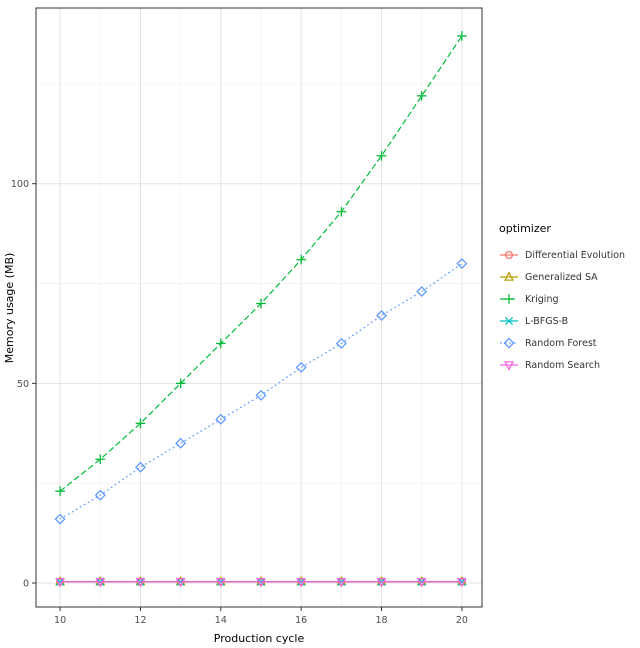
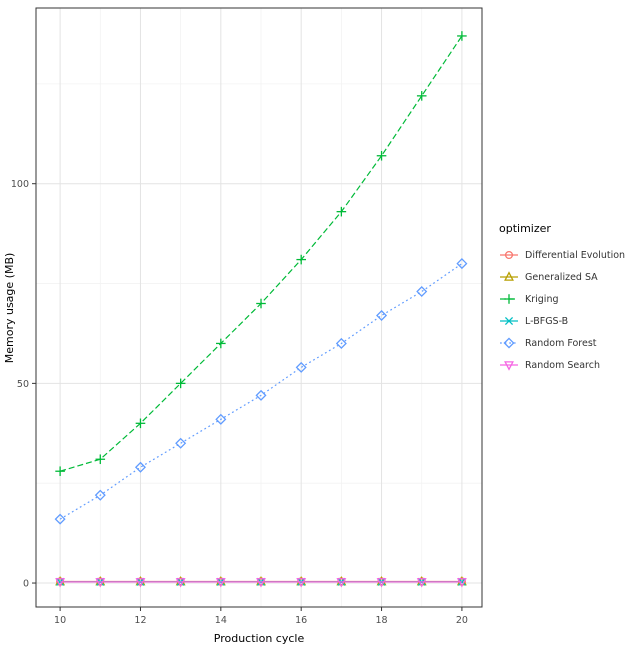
Kriging/10: 23 -> 28
